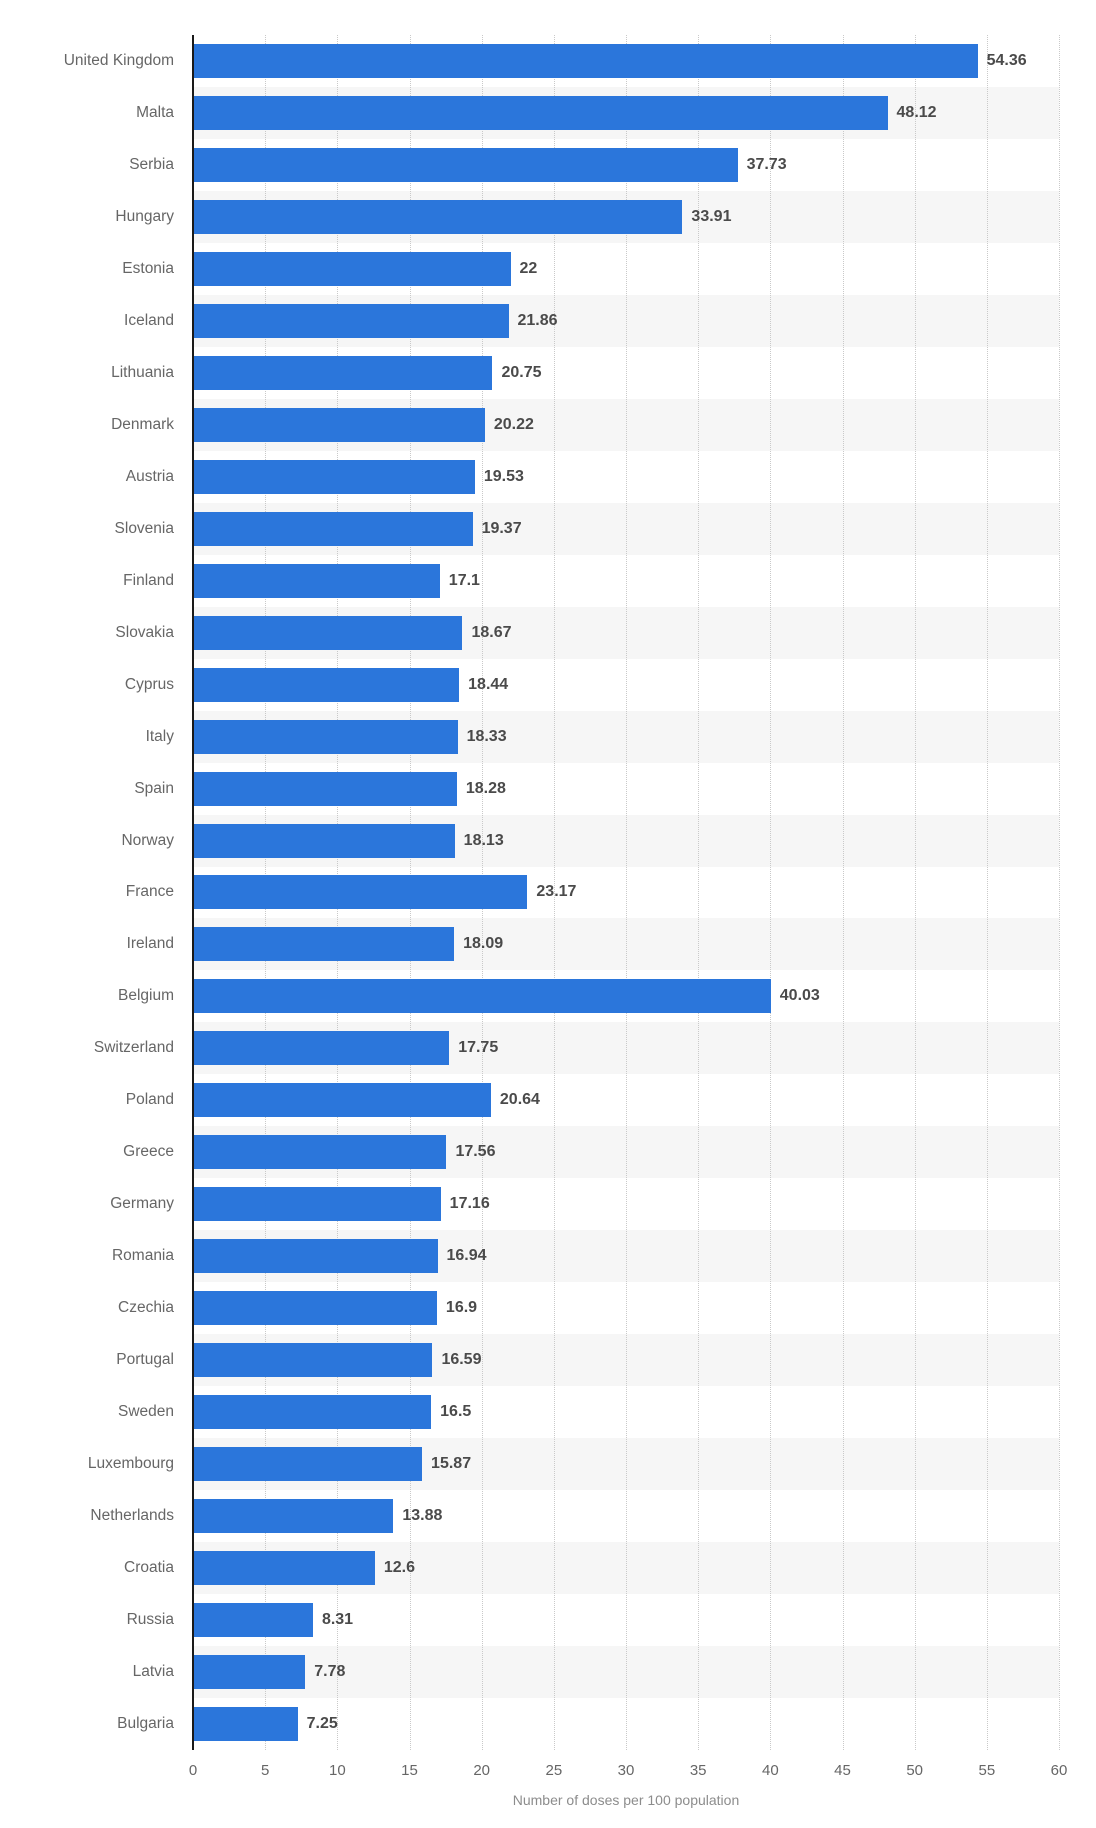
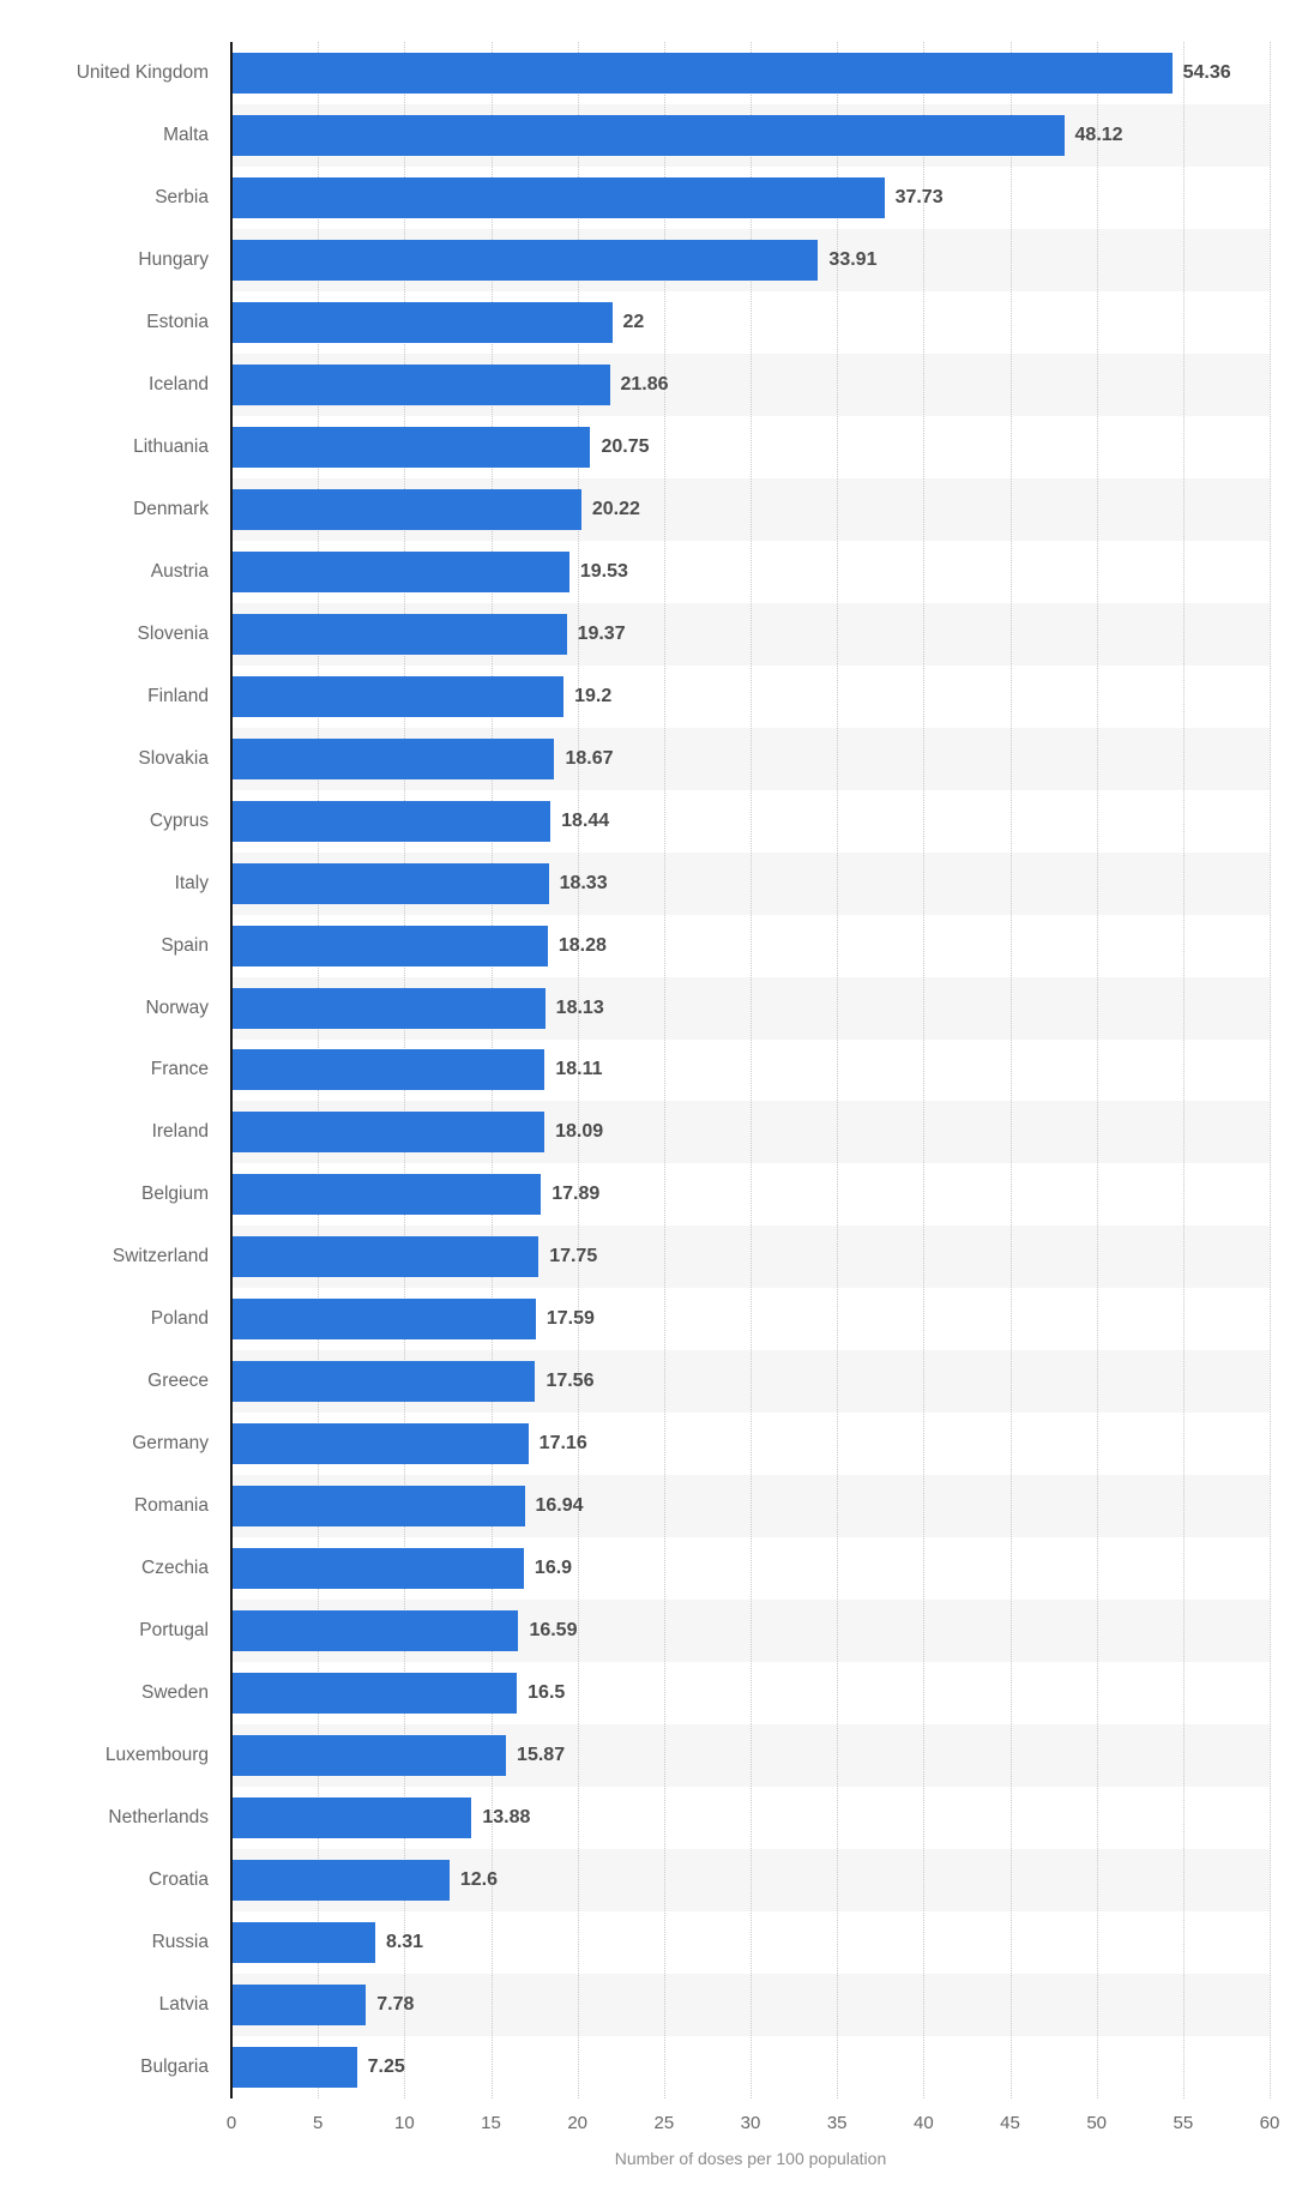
Finland: 17.1 -> 19.2
France: 23.17 -> 18.11
Belgium: 40.03 -> 17.89
Poland: 20.64 -> 17.59
